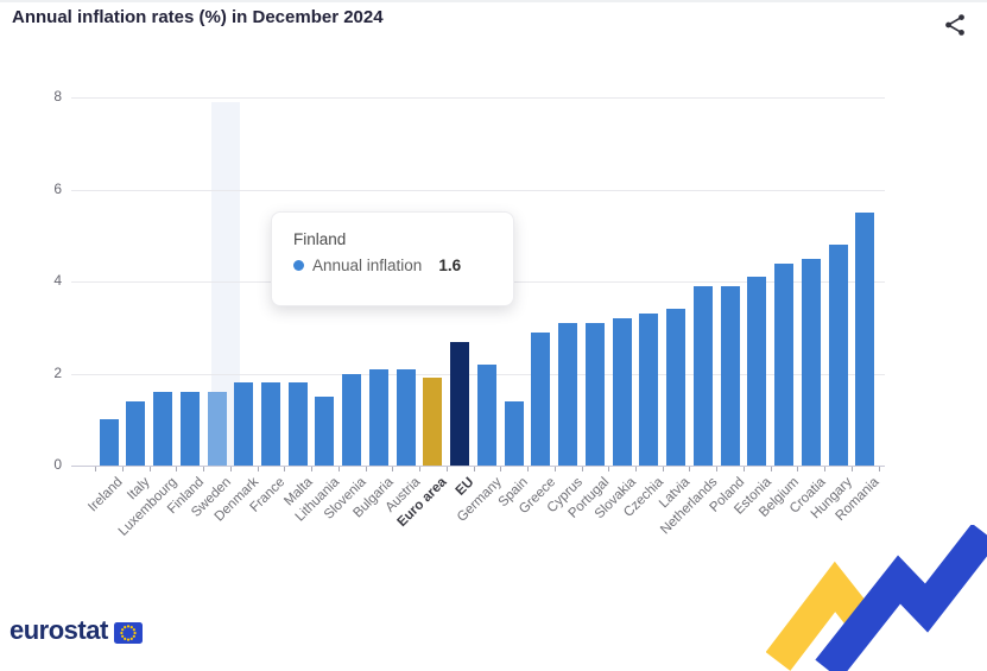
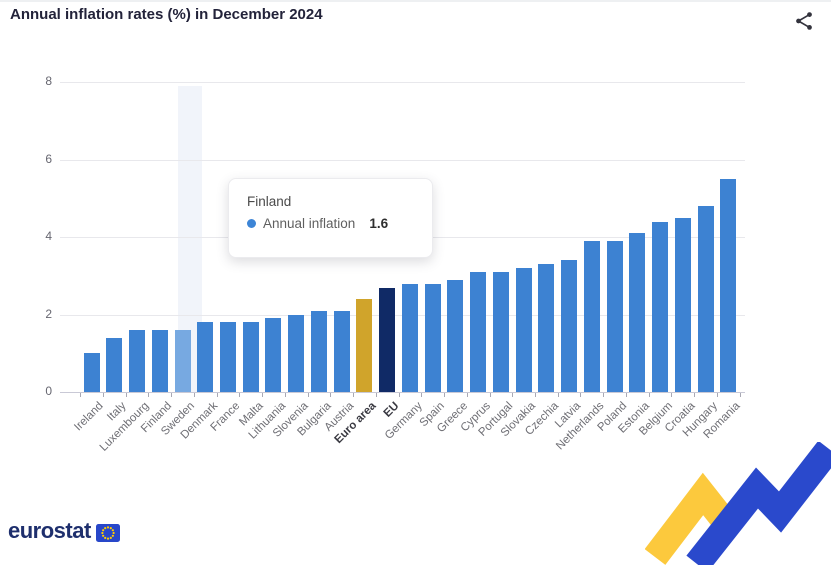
Lithuania: 1.5 -> 1.9
Euro area: 1.9 -> 2.4
Germany: 2.2 -> 2.8
Spain: 1.4 -> 2.8
